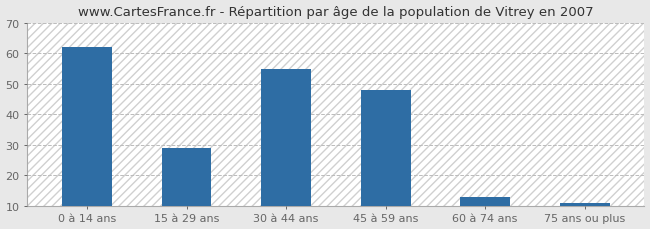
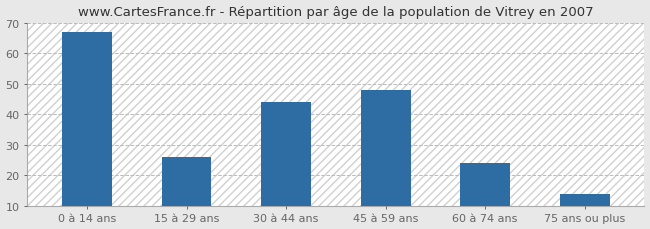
0 à 14 ans: 62 -> 67
15 à 29 ans: 29 -> 26
30 à 44 ans: 55 -> 44
60 à 74 ans: 13 -> 24
75 ans ou plus: 11 -> 14
